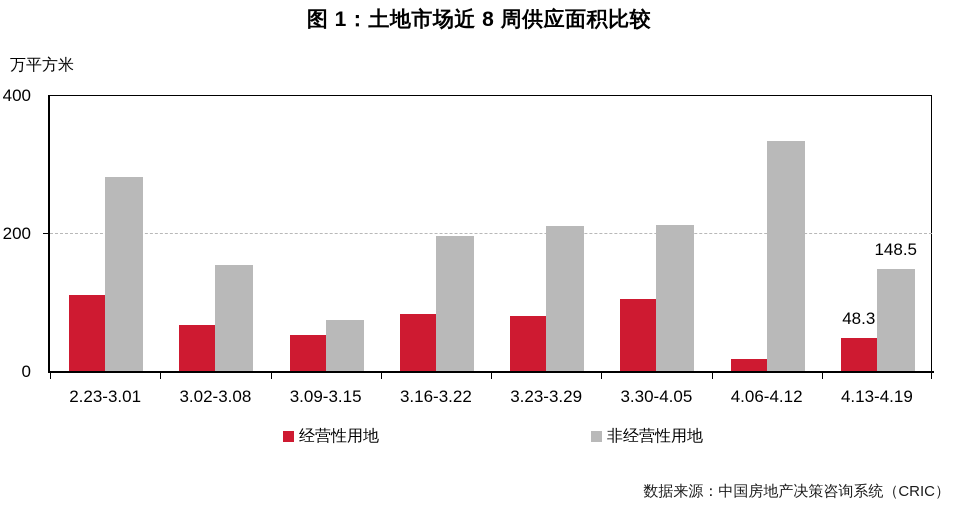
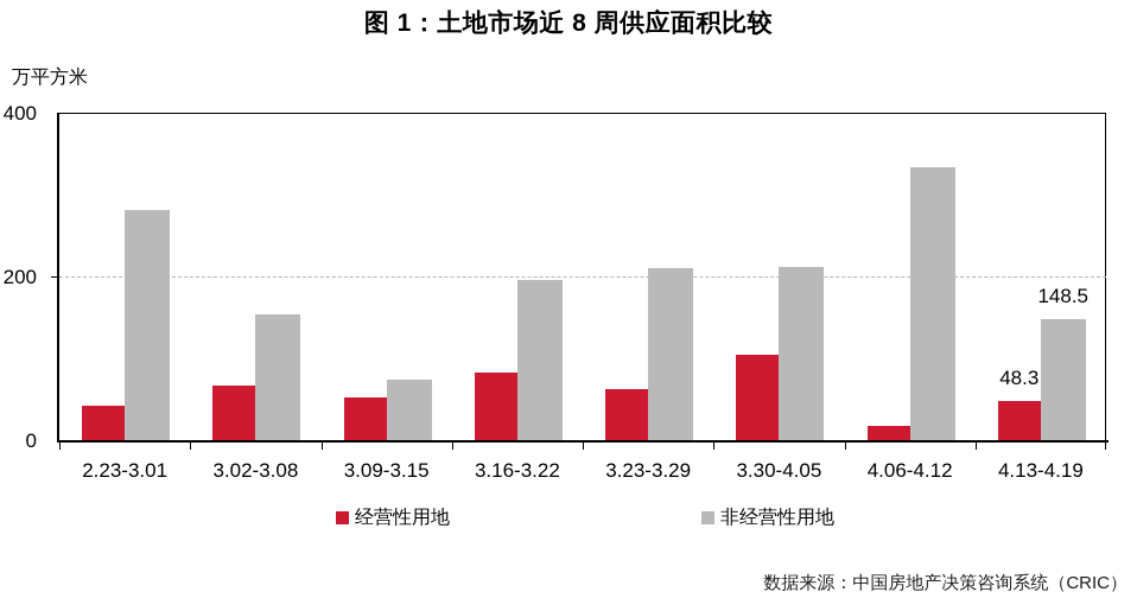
经营性用地/2.23-3.01: 110 -> 40
经营性用地/3.23-3.29: 80 -> 60
